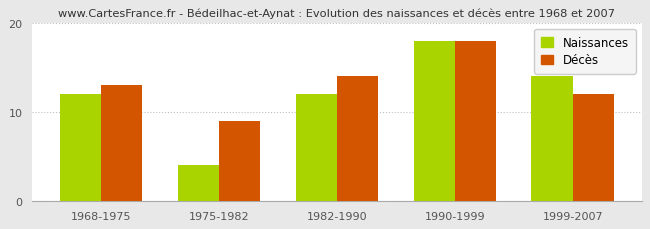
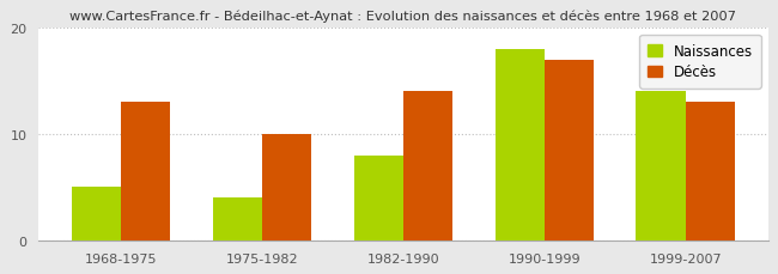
Naissances/1968-1975: 12 -> 5
Décès/1975-1982: 9 -> 10
Naissances/1982-1990: 12 -> 8
Décès/1990-1999: 18 -> 17
Décès/1999-2007: 12 -> 13
